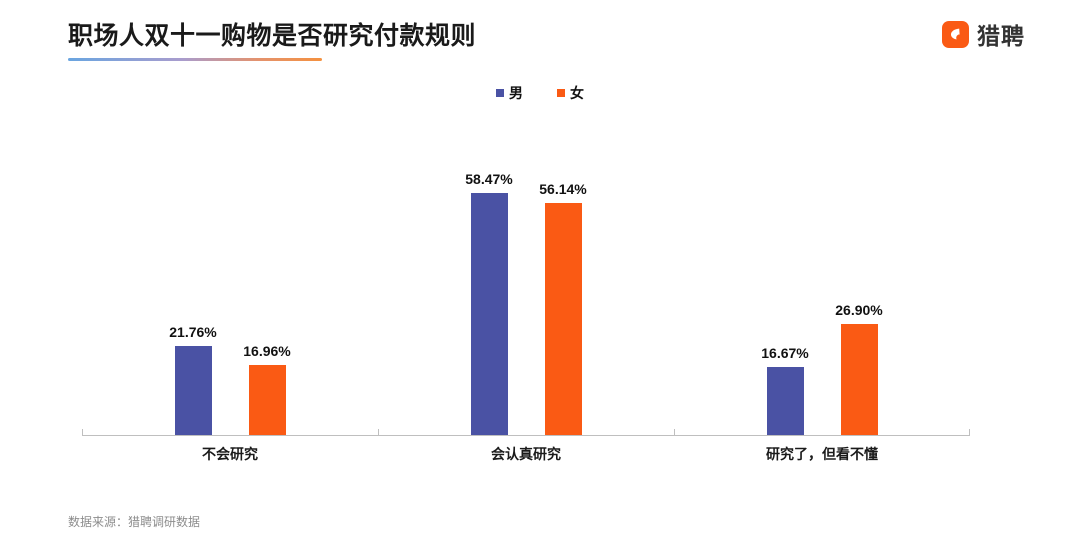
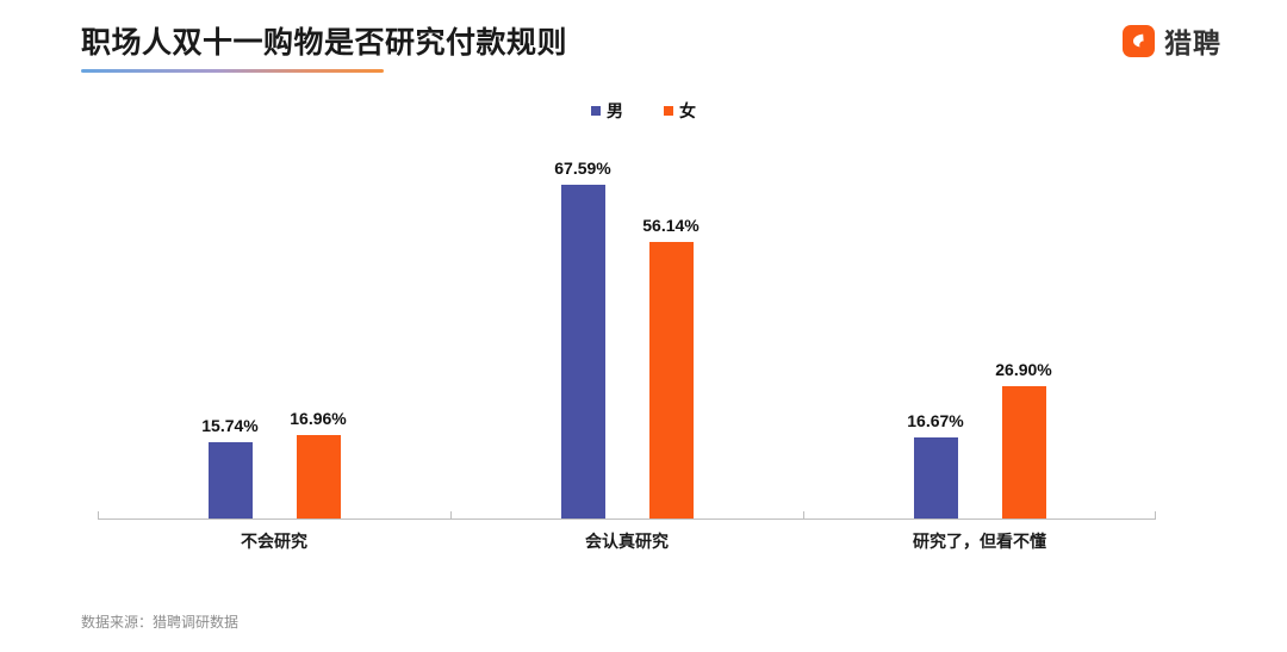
男/不会研究: 21.76% -> 15.74%
男/会认真研究: 58.47% -> 67.59%
